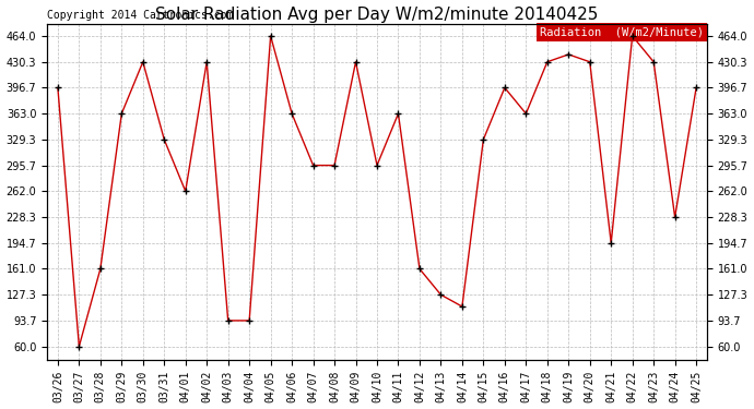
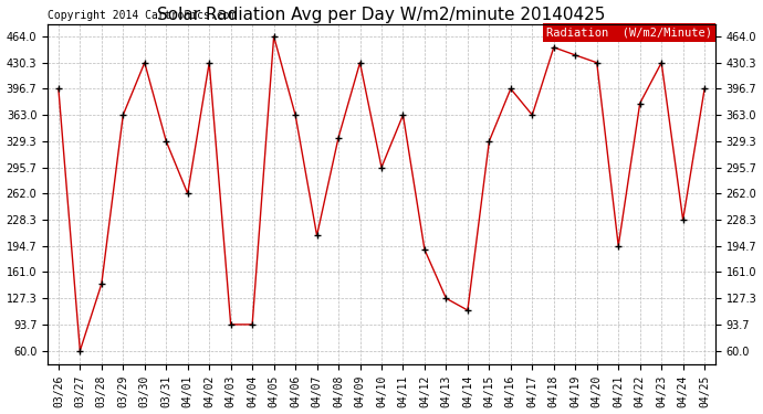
03/28: 161 -> 146
04/07: 296 -> 208
04/08: 296 -> 334
04/12: 161 -> 190
04/18: 430 -> 450
04/22: 464 -> 378
